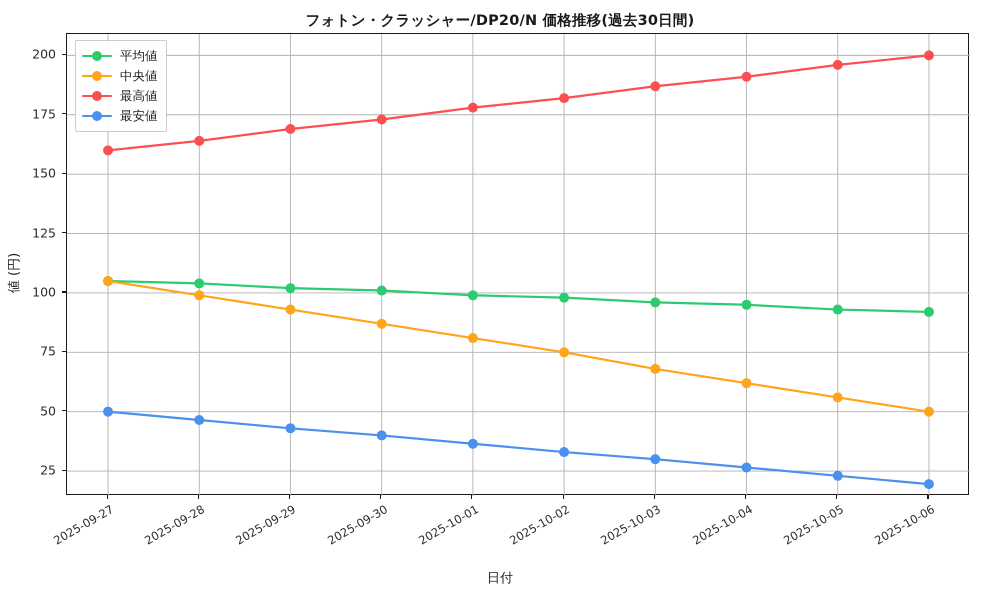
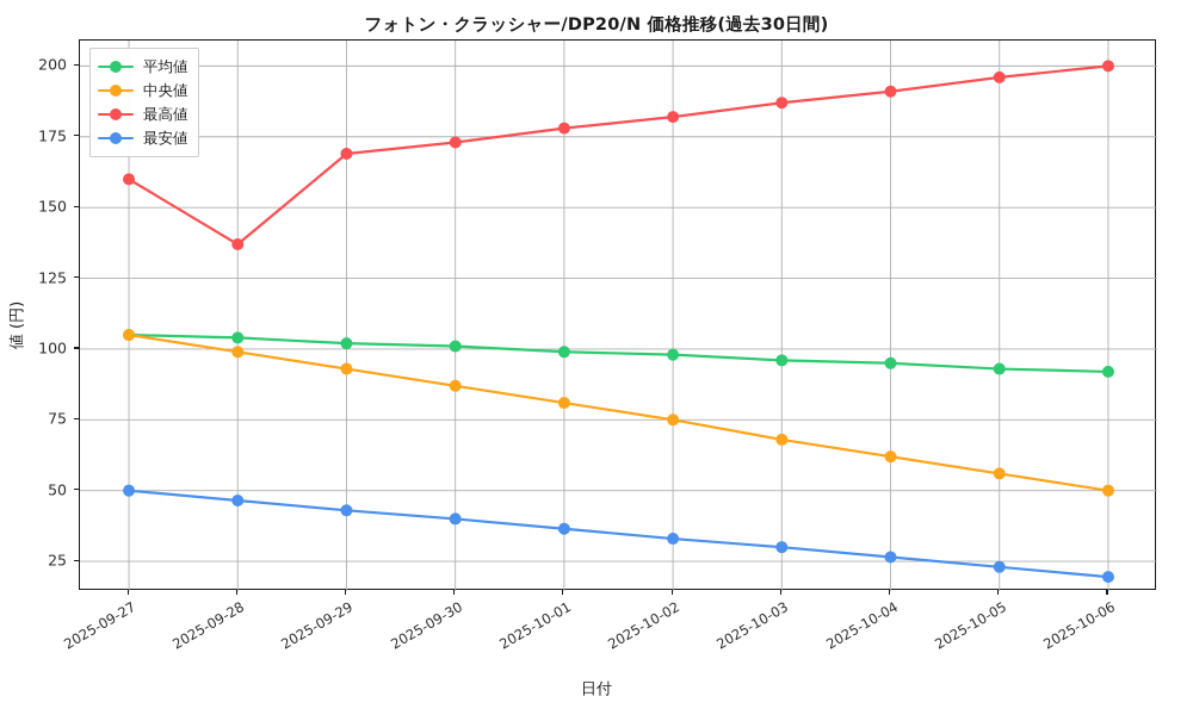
最高値/2025-09-28: 164 -> 137
